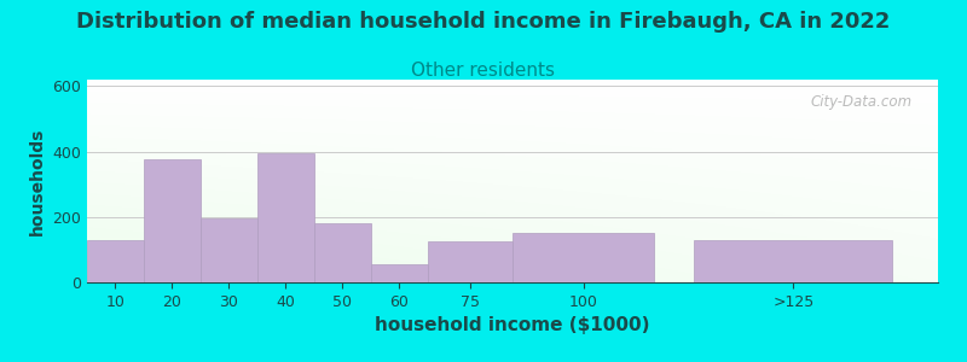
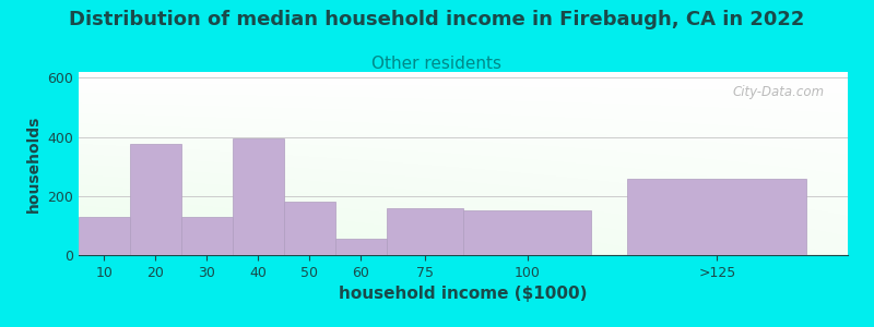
30: 195 -> 130
75: 125 -> 160
>125: 130 -> 260
